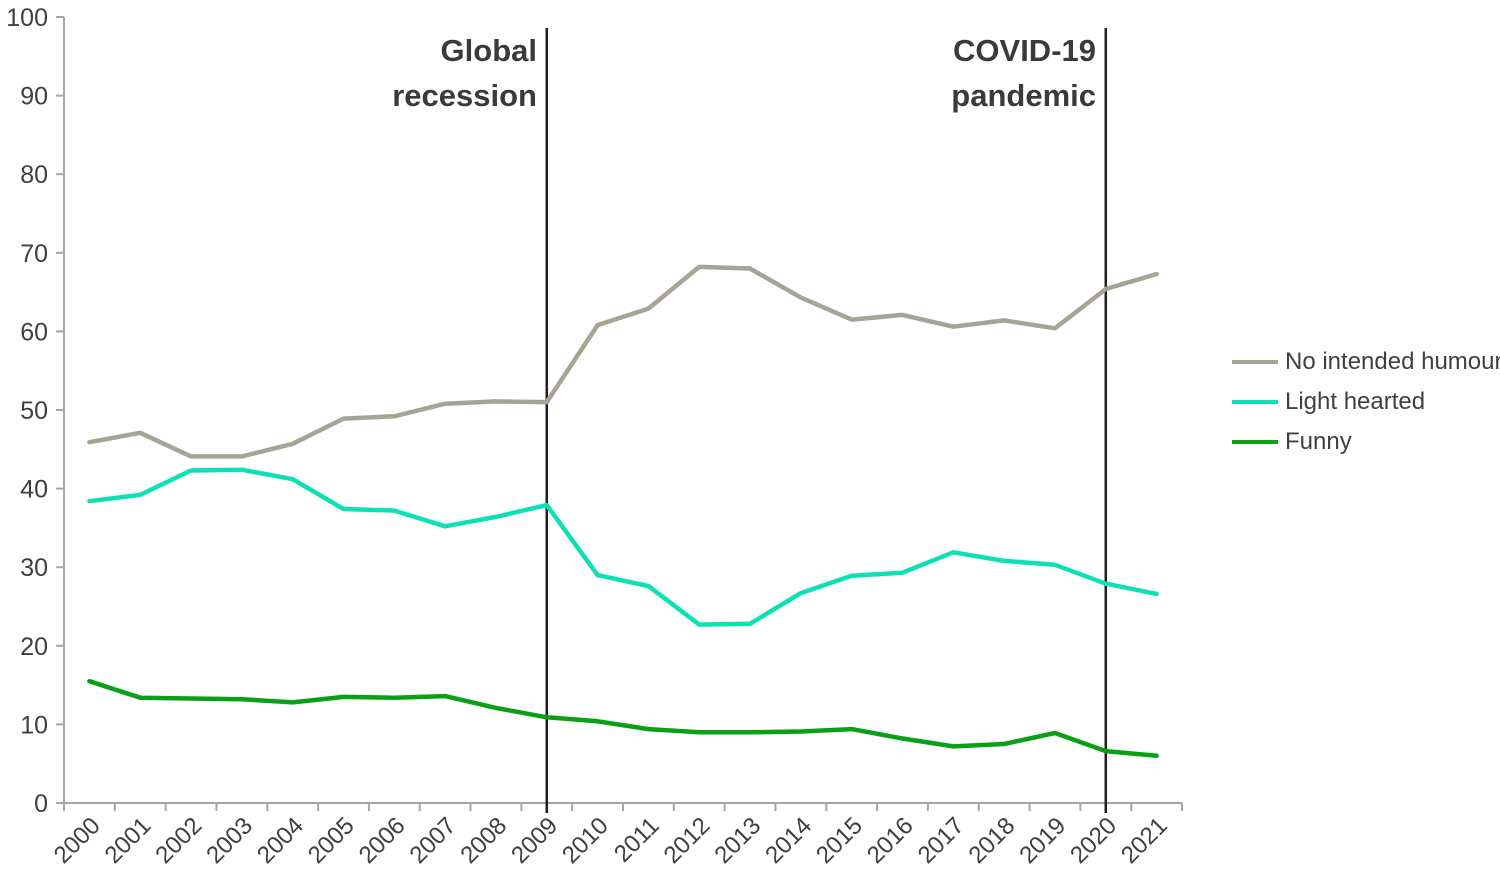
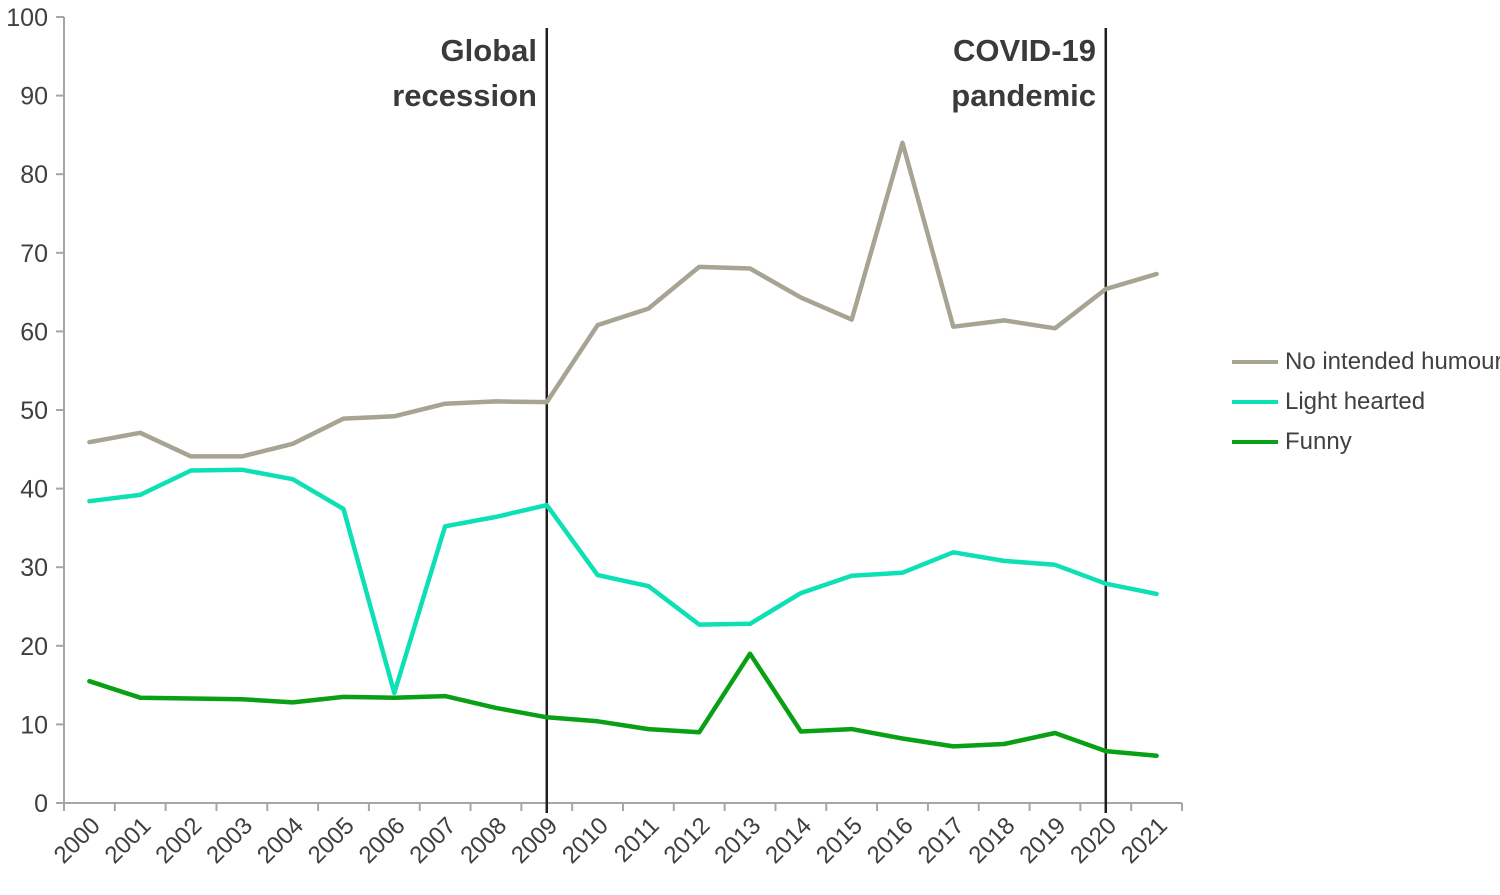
Light hearted/2006: 37 -> 14
Funny/2013: 9 -> 19
No intended humour/2016: 62 -> 84
